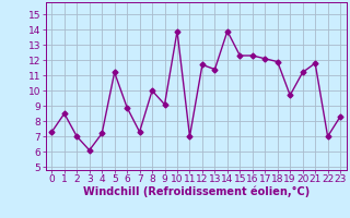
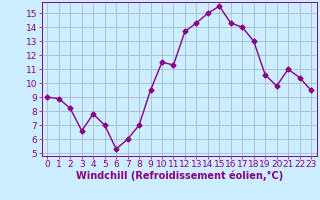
0: 7.3 -> 9.0
1: 8.5 -> 8.9
2: 7.0 -> 8.2
3: 6.1 -> 6.6
4: 7.2 -> 7.8
5: 11.2 -> 7.0
6: 8.9 -> 5.3
7: 7.3 -> 6.0
8: 10.0 -> 7.0
9: 9.1 -> 9.5
10: 13.9 -> 11.5
11: 7.0 -> 11.3
12: 11.7 -> 13.7
13: 11.4 -> 14.3
14: 13.9 -> 15.0
15: 12.3 -> 15.5
16: 12.3 -> 14.3
17: 12.1 -> 14.0
18: 11.9 -> 13.0
19: 9.7 -> 10.6
20: 11.2 -> 9.8
21: 11.8 -> 11.0
22: 7.0 -> 10.4
23: 8.3 -> 9.5
